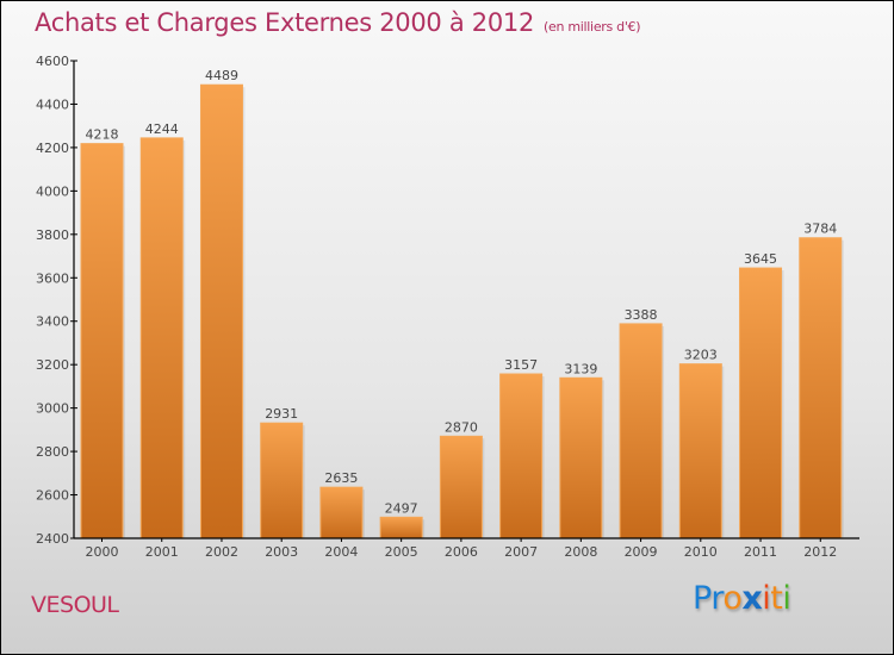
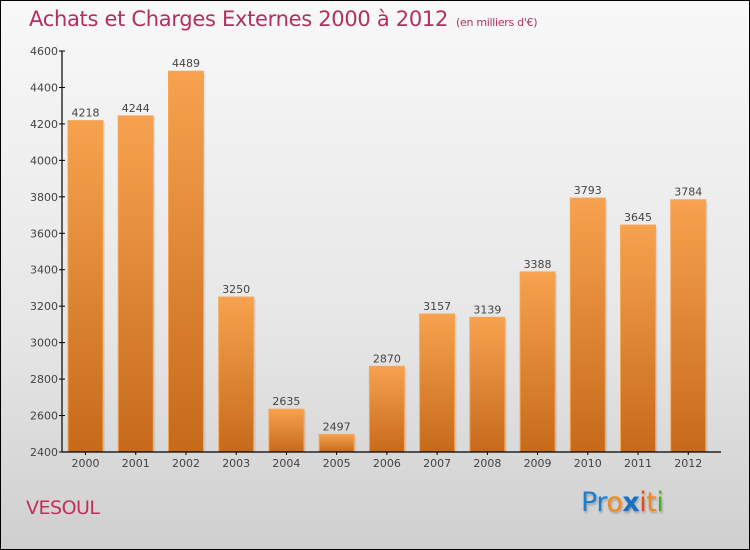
2003: 2931 -> 3250
2010: 3203 -> 3793
